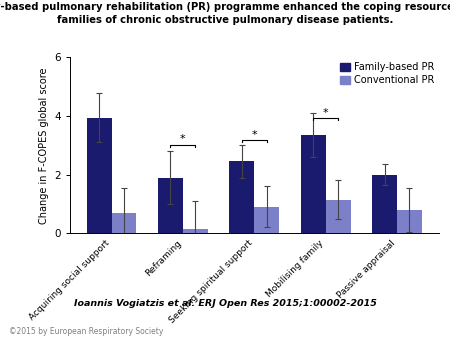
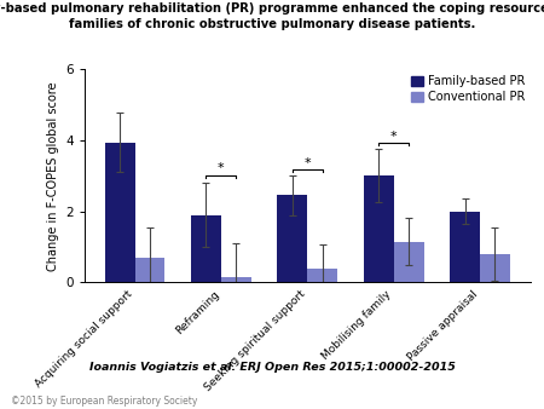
Conventional PR/Seeking spiritual support: 0.90 -> 0.38
Family-based PR/Mobilising family: 3.35 -> 3.00
